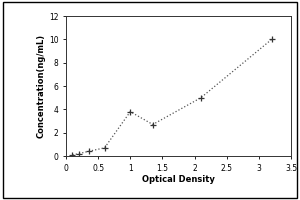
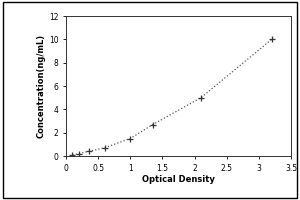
1: 3.8 -> 1.5
